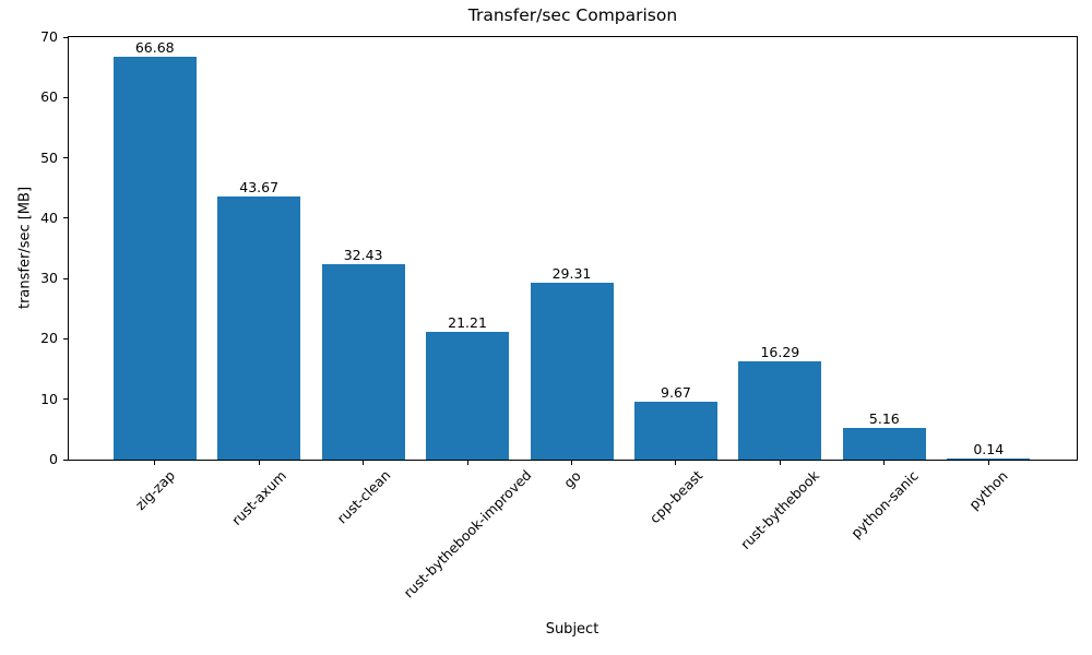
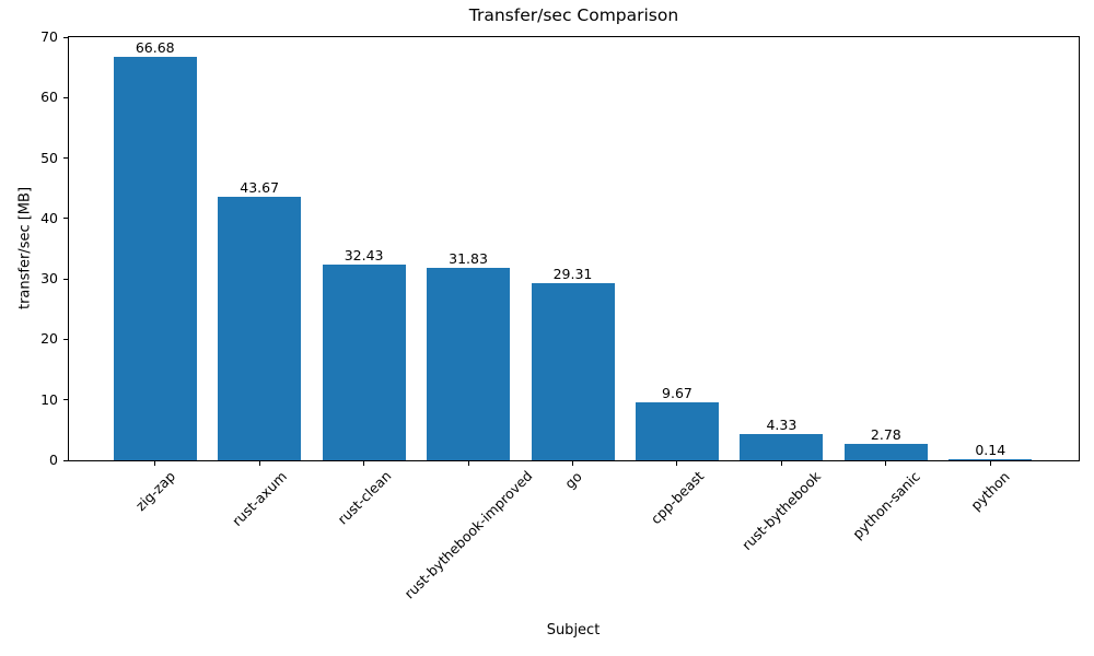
rust-bythebook-improved: 21.21 -> 31.83
rust-bythebook: 16.29 -> 4.33
python-sanic: 5.16 -> 2.78
